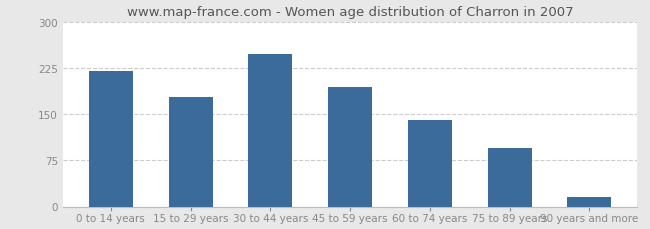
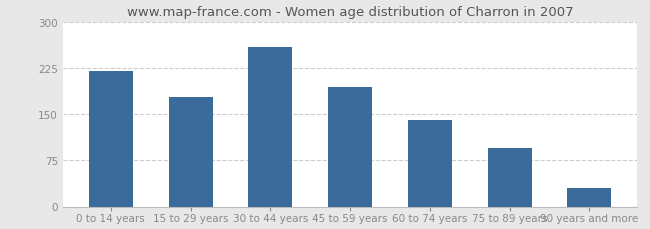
30 to 44 years: 248 -> 258
90 years and more: 15 -> 30
